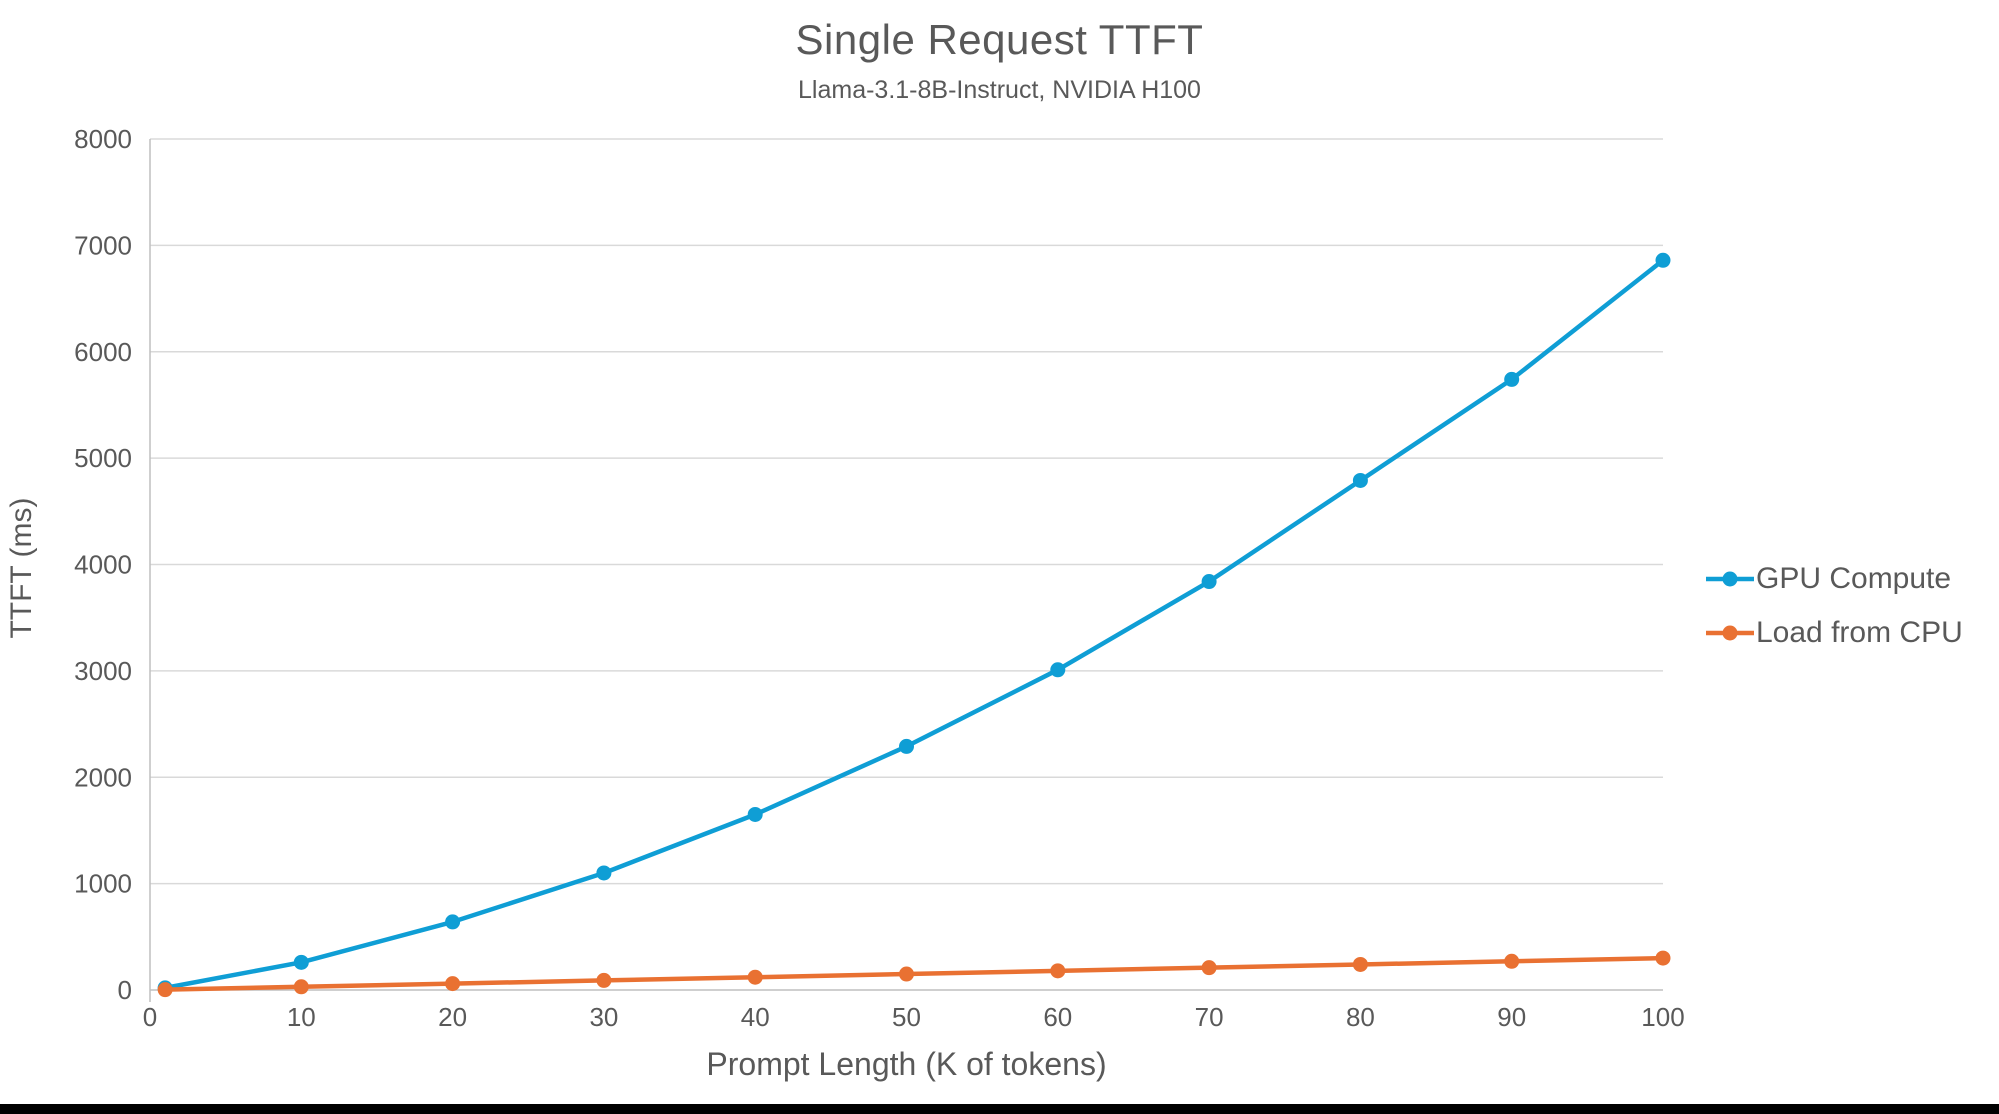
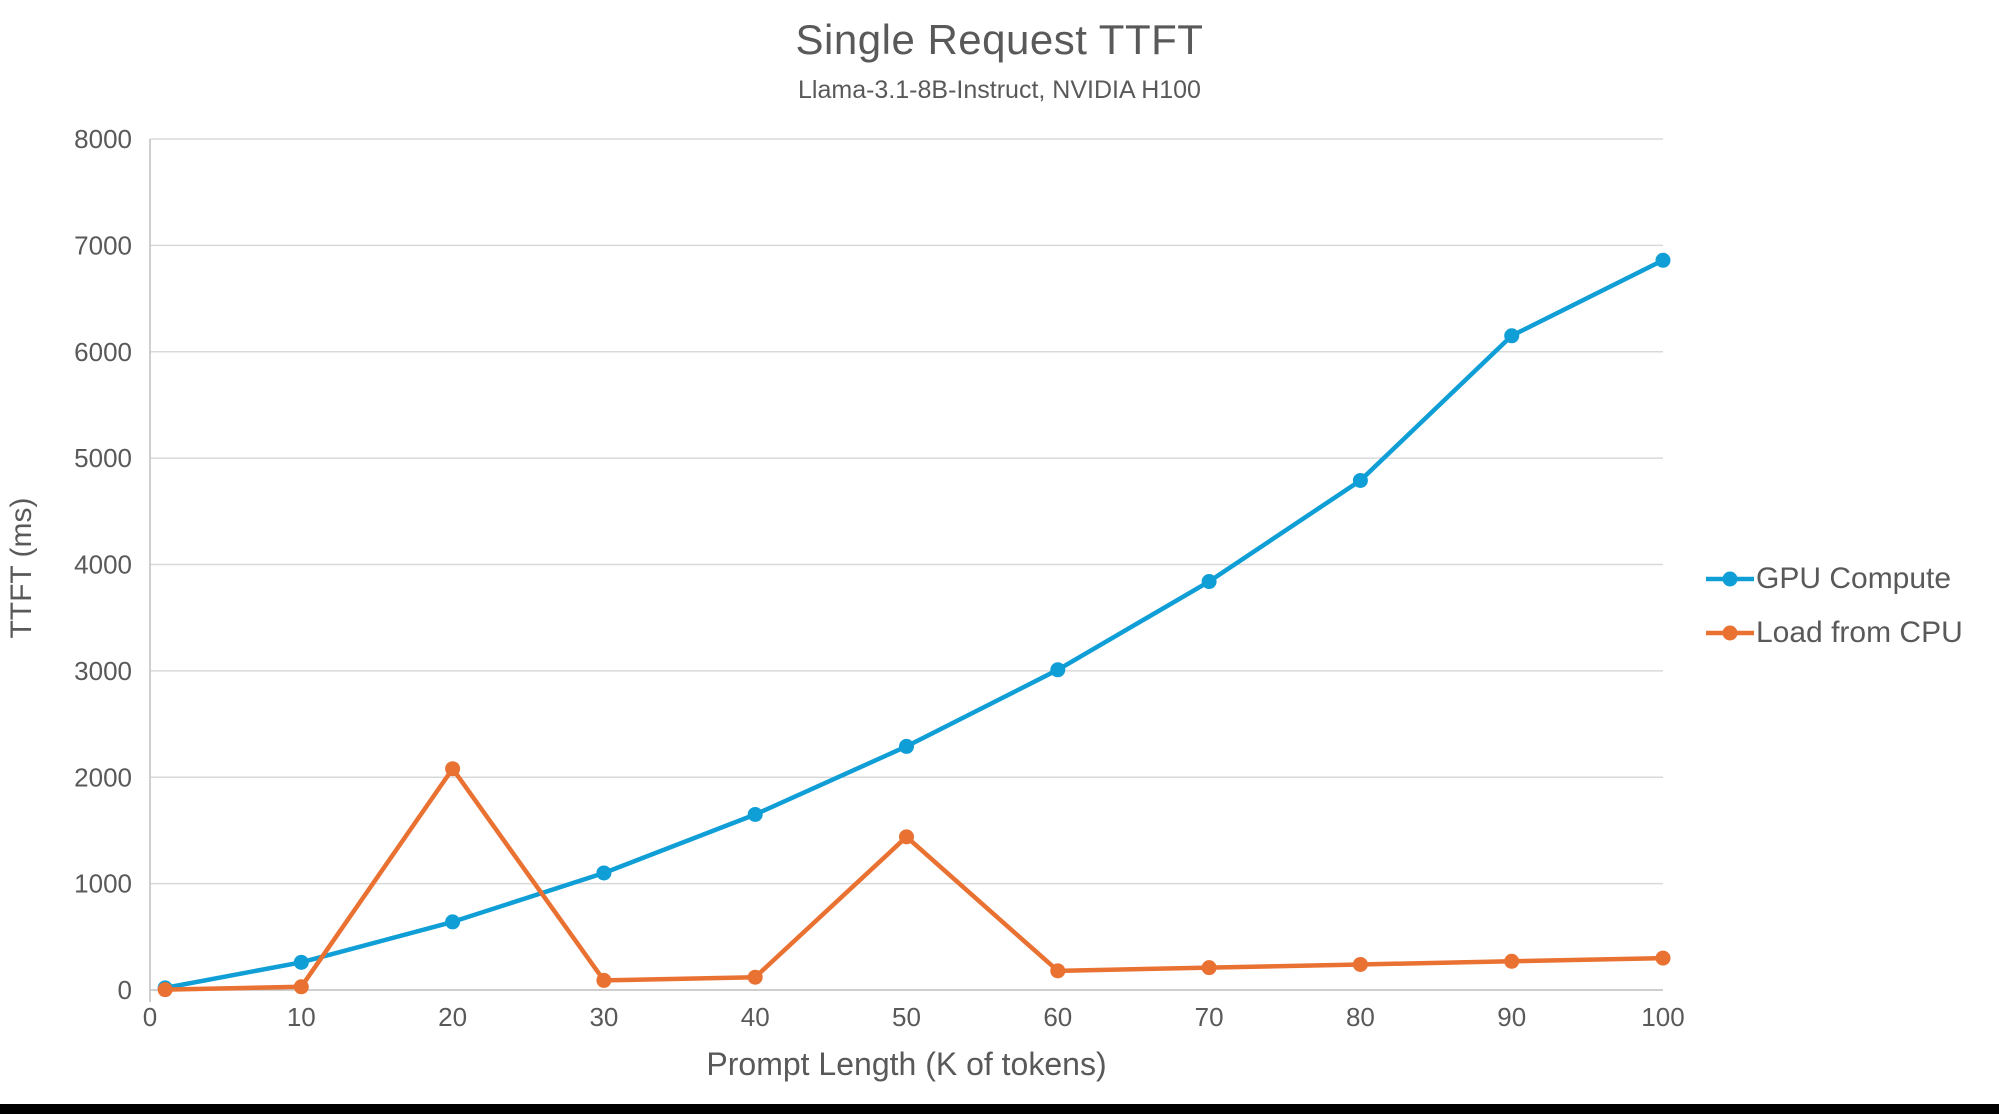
Load from CPU/20: 60 -> 2080
Load from CPU/50: 150 -> 1440
GPU Compute/90: 5740 -> 6150
